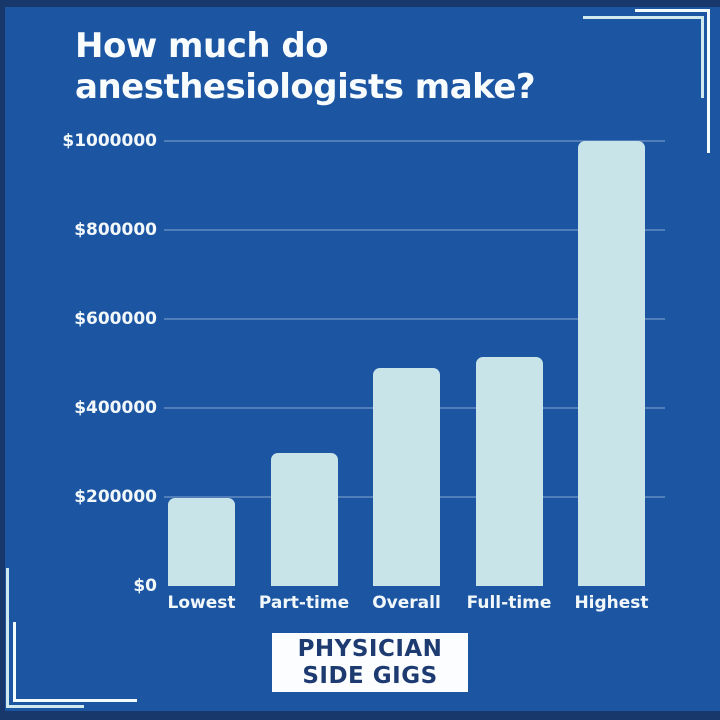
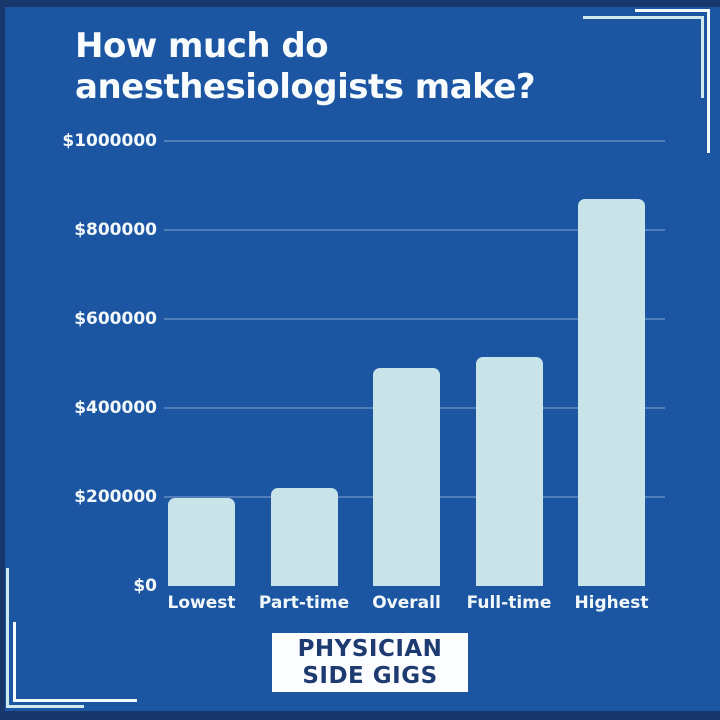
Part-time: $300000 -> $220000
Highest: $1000000 -> $870000
